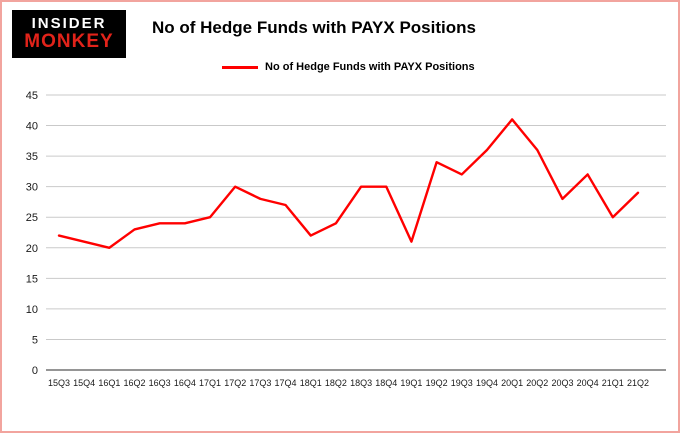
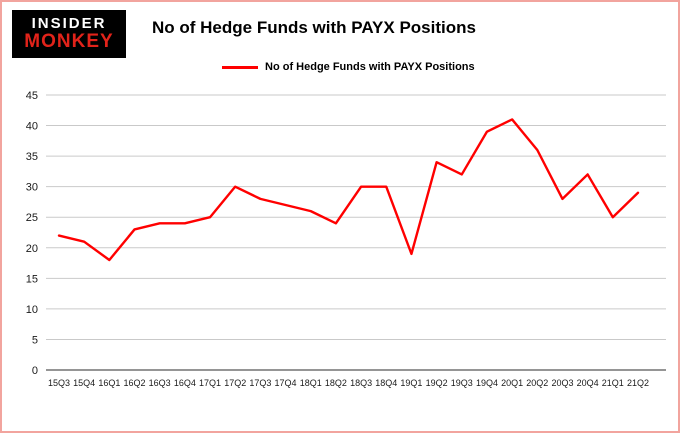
16Q1: 20 -> 18
18Q1: 22 -> 26
19Q1: 21 -> 19
19Q4: 36 -> 39
